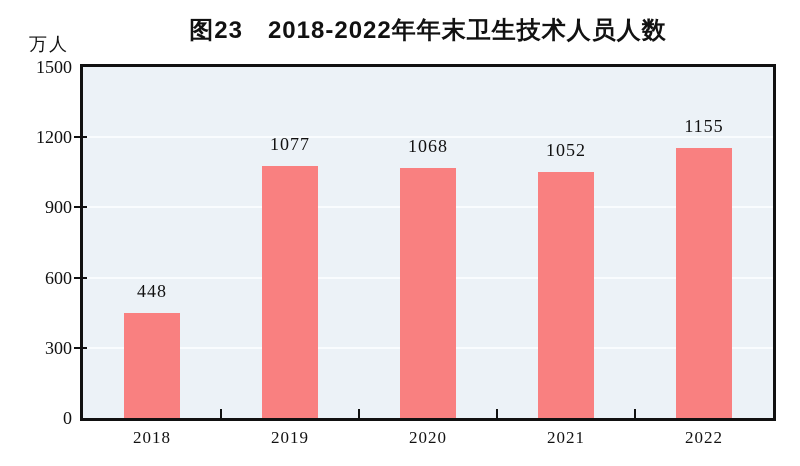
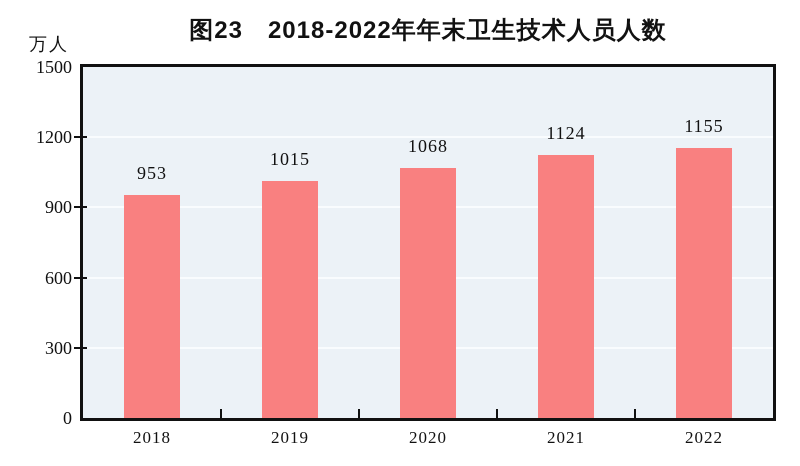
2018: 448 -> 953
2019: 1077 -> 1015
2021: 1052 -> 1124
